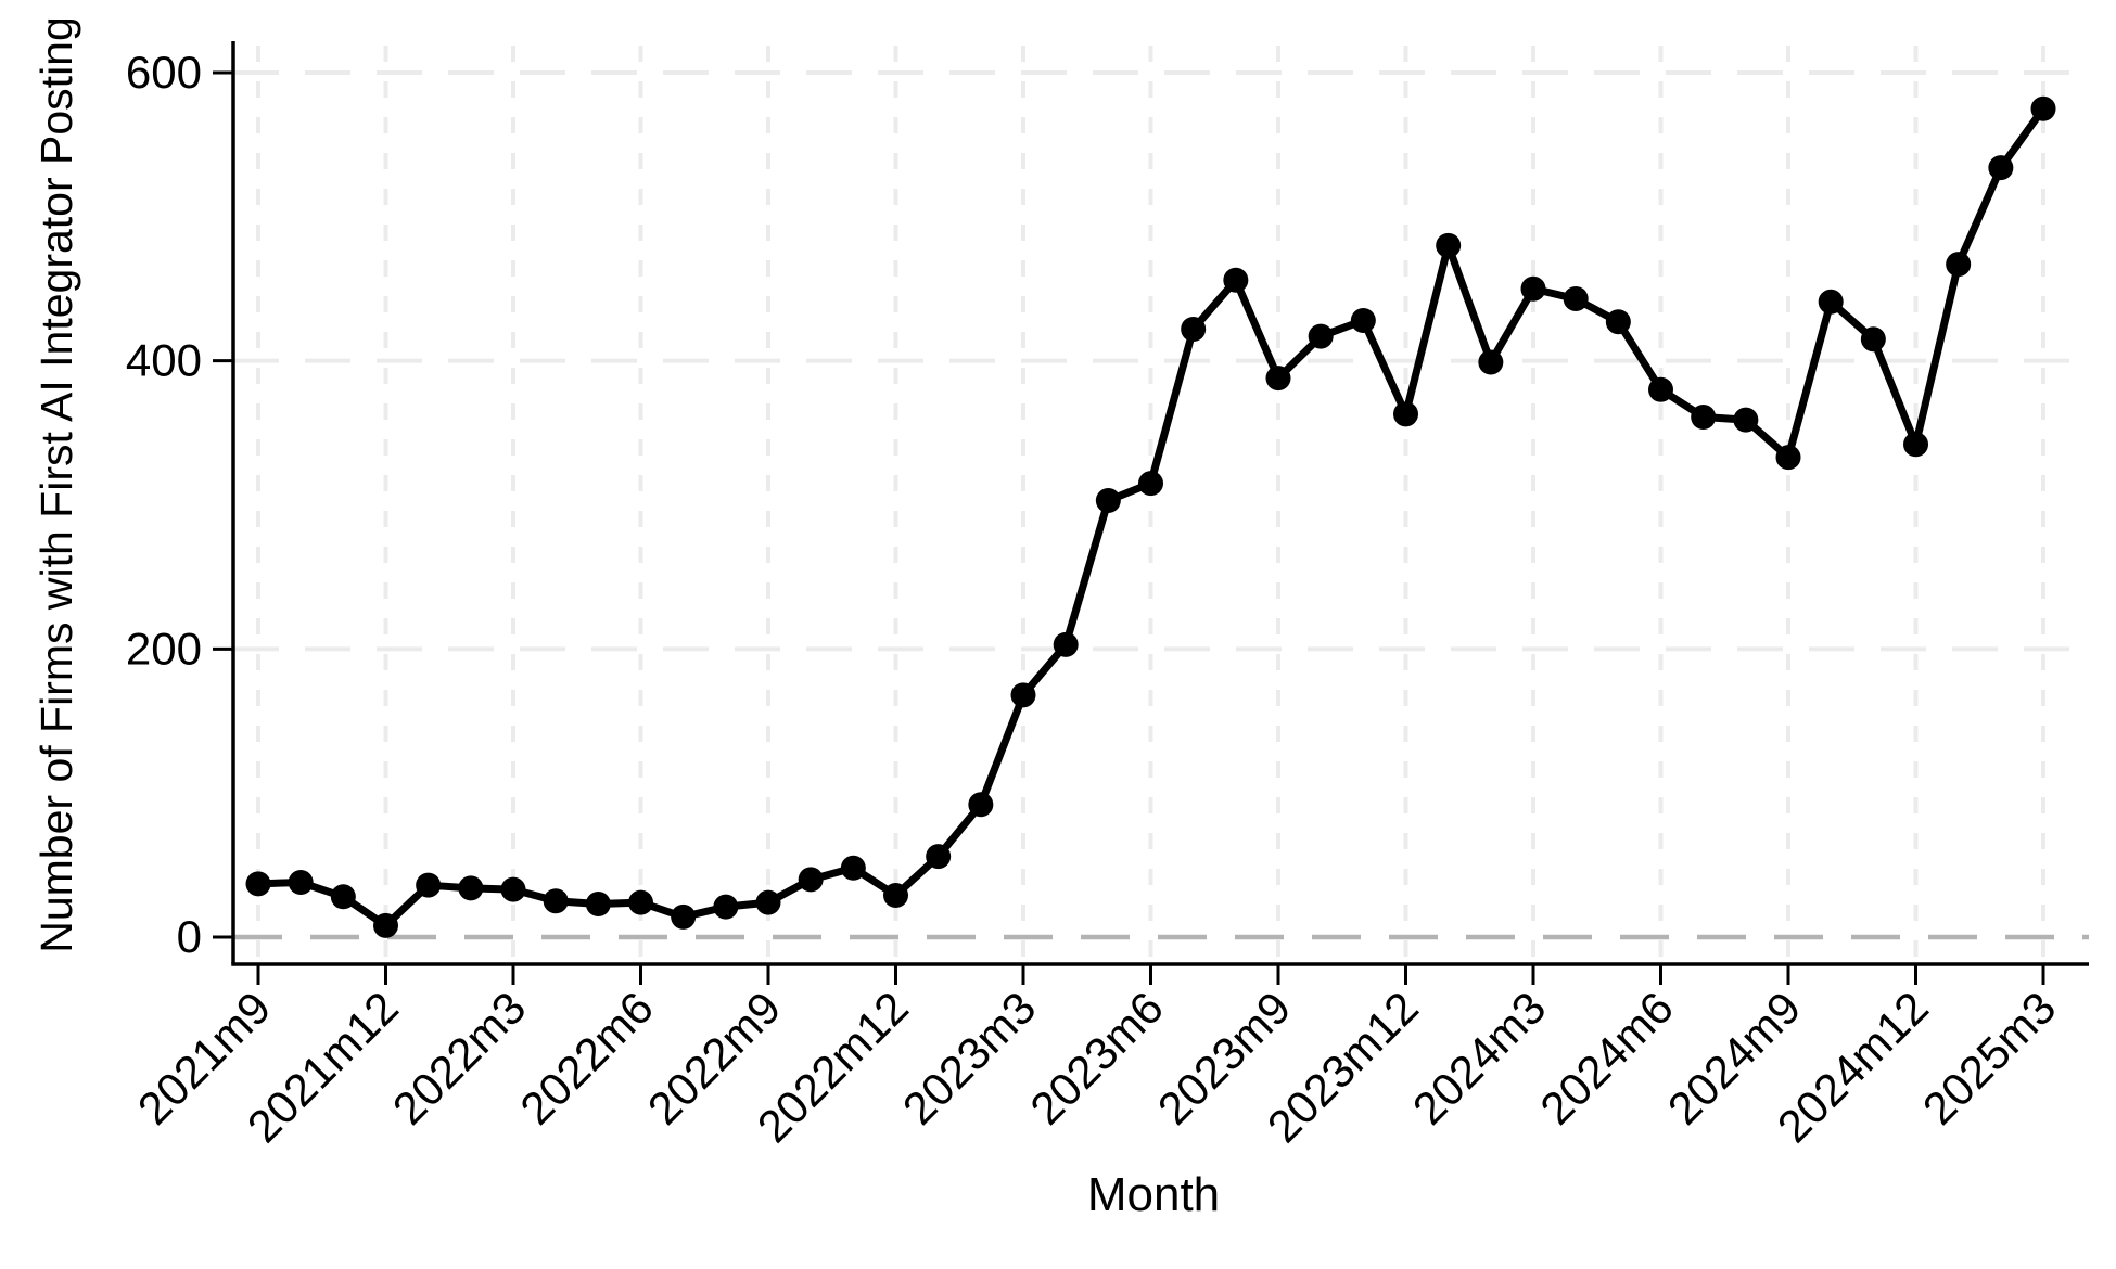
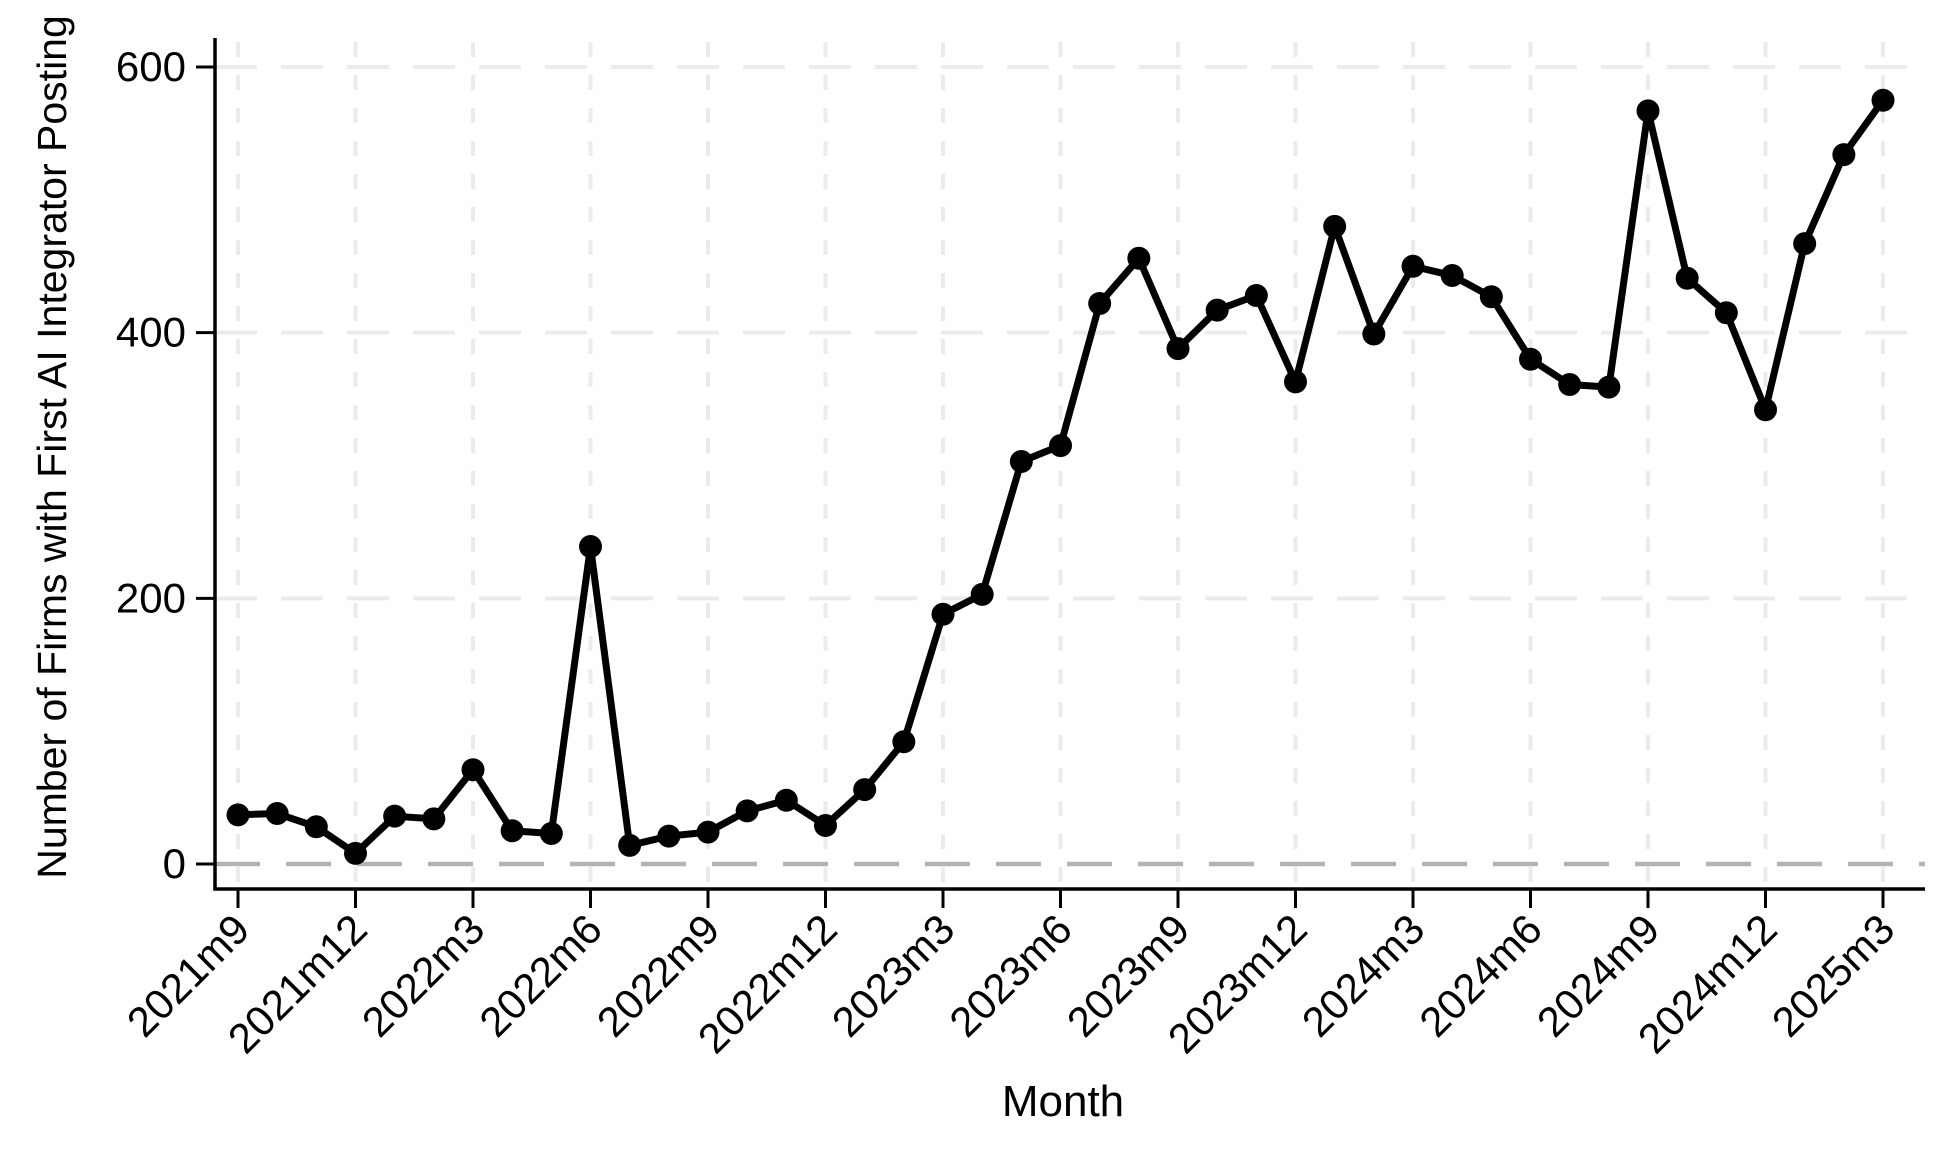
2022m3: 33 -> 71
2022m6: 24 -> 239
2023m3: 168 -> 188
2024m9: 333 -> 567
